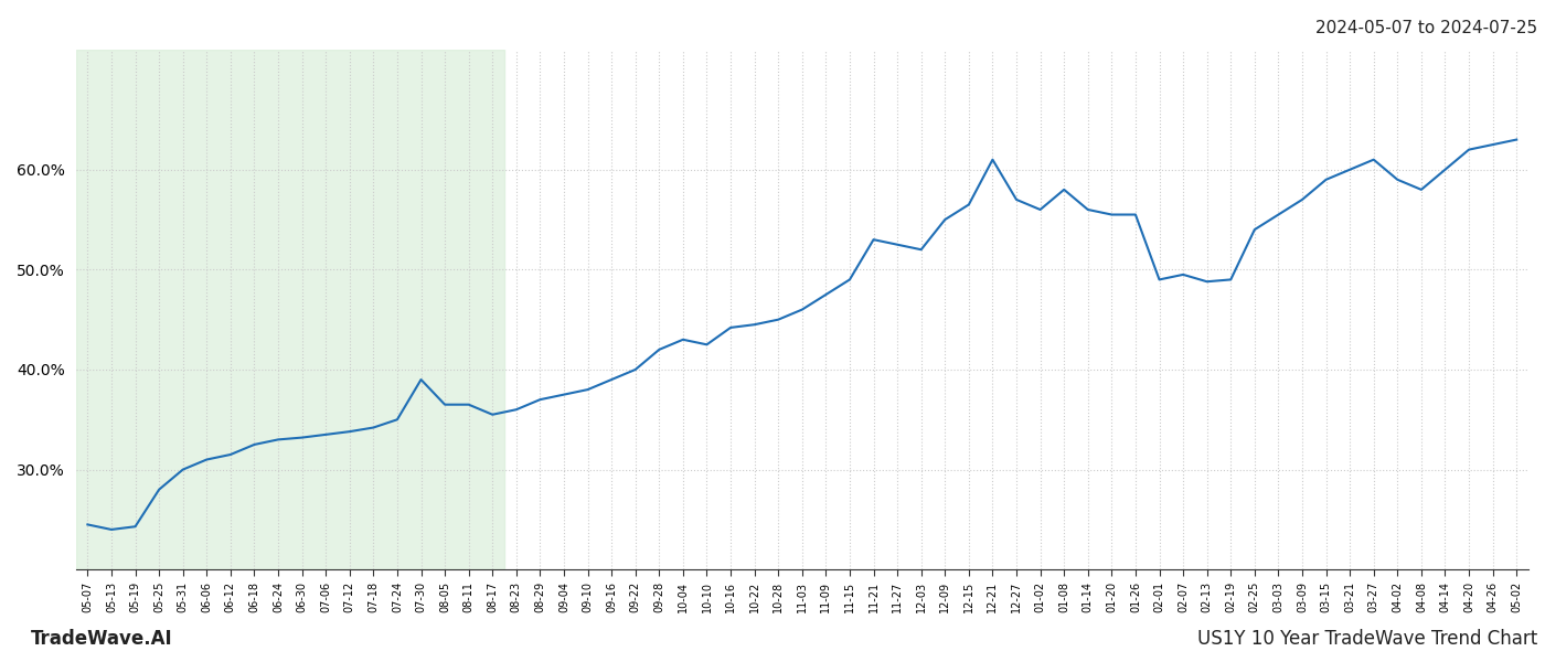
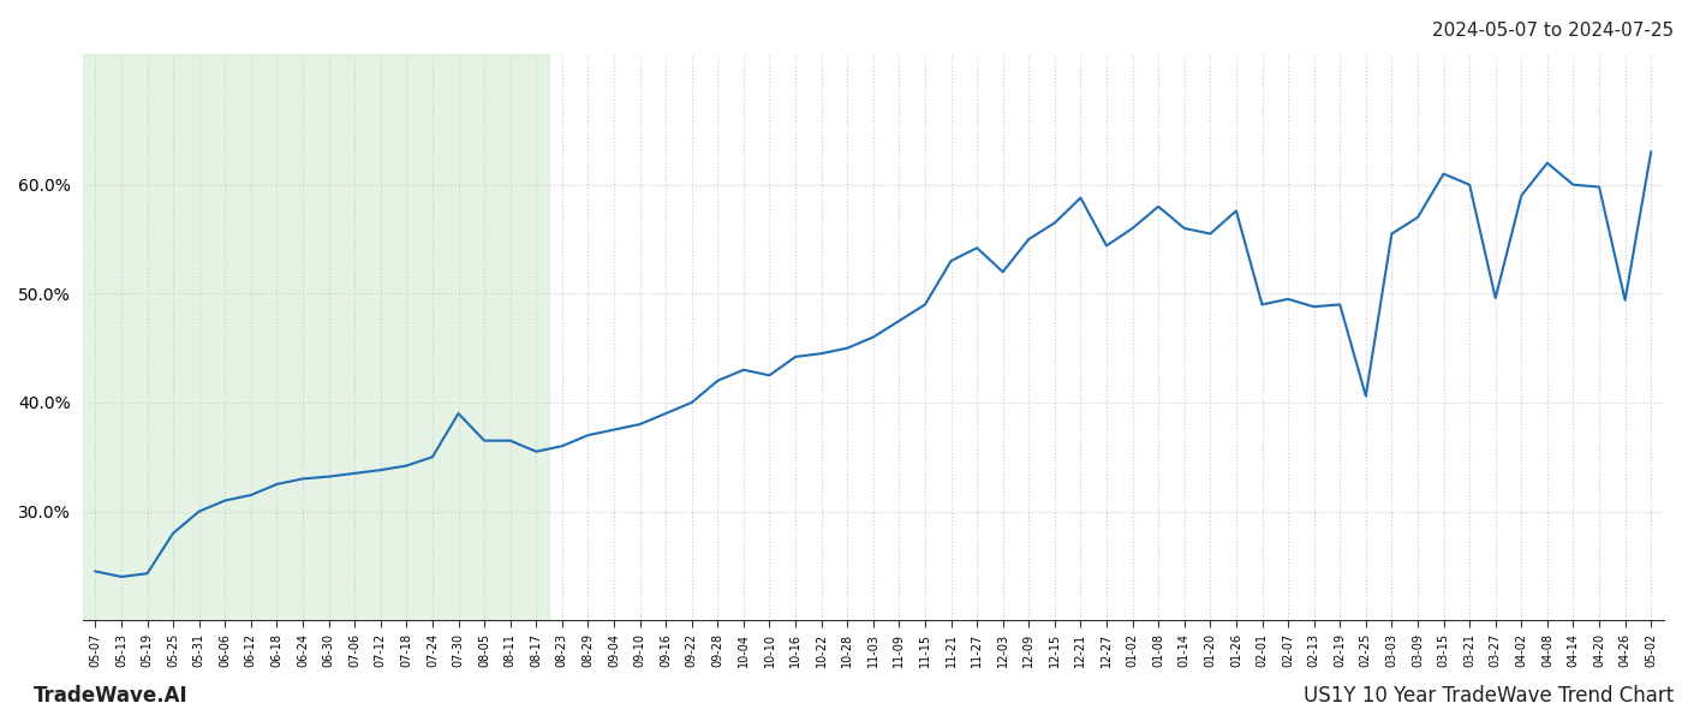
11-27: 52.5% -> 54.2%
12-21: 61.0% -> 58.8%
12-27: 57.0% -> 54.4%
01-26: 55.5% -> 57.6%
02-25: 54.0% -> 40.6%
03-15: 59.0% -> 61.0%
03-27: 61.0% -> 49.6%
04-08: 58.0% -> 62.0%
04-20: 62.0% -> 59.8%
04-26: 62.5% -> 49.4%
